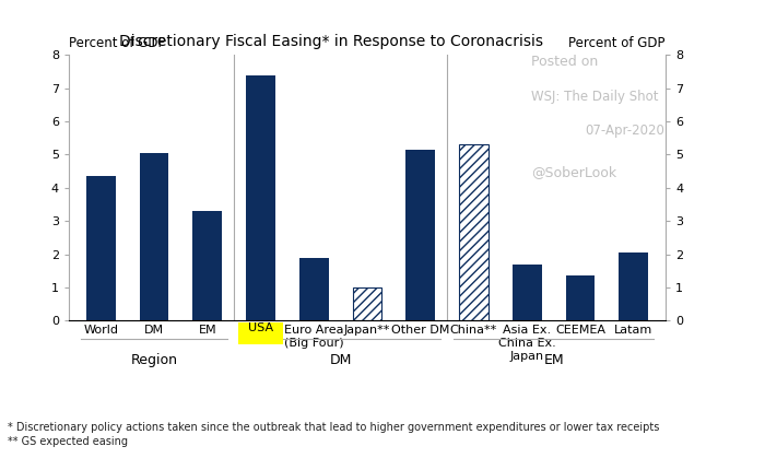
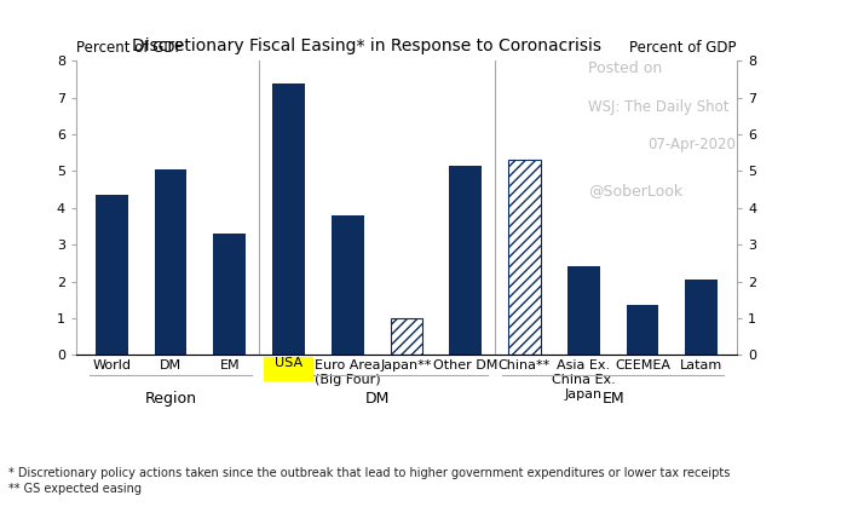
Euro Area (Big Four): 1.90 -> 3.80
Asia Ex. China Ex. Japan: 1.70 -> 2.40
